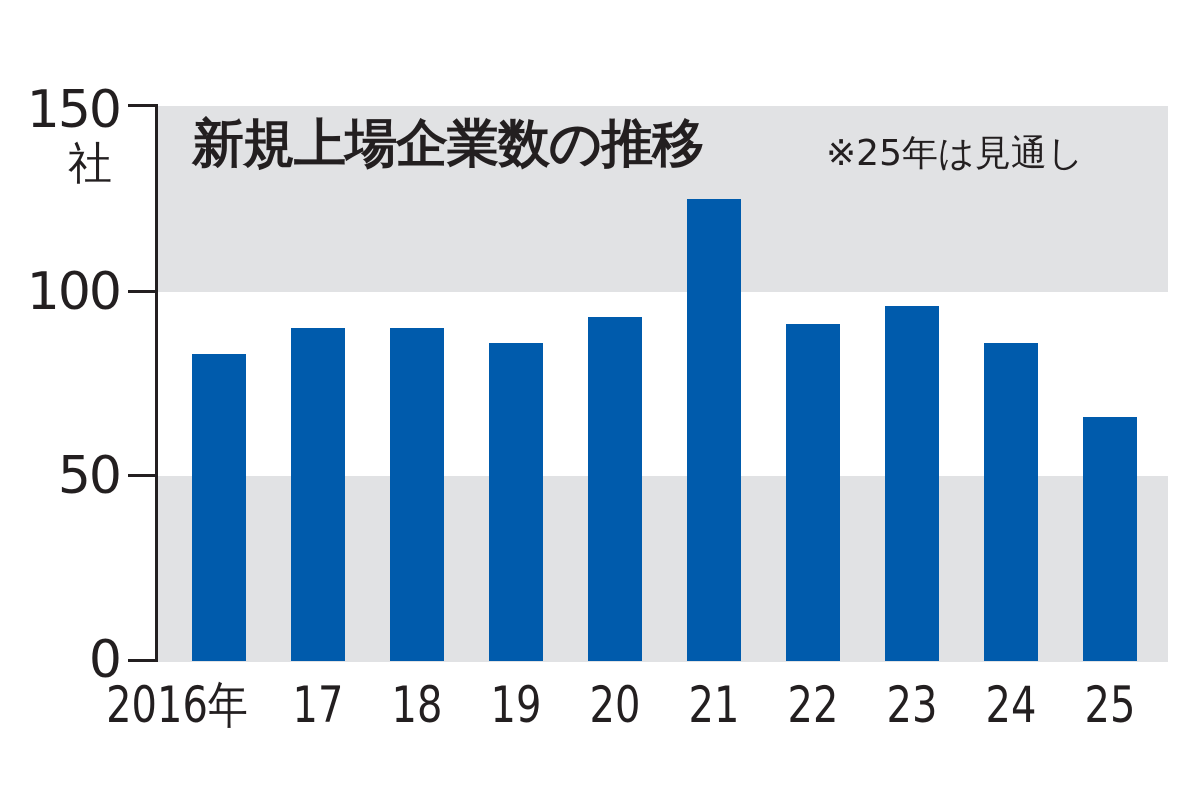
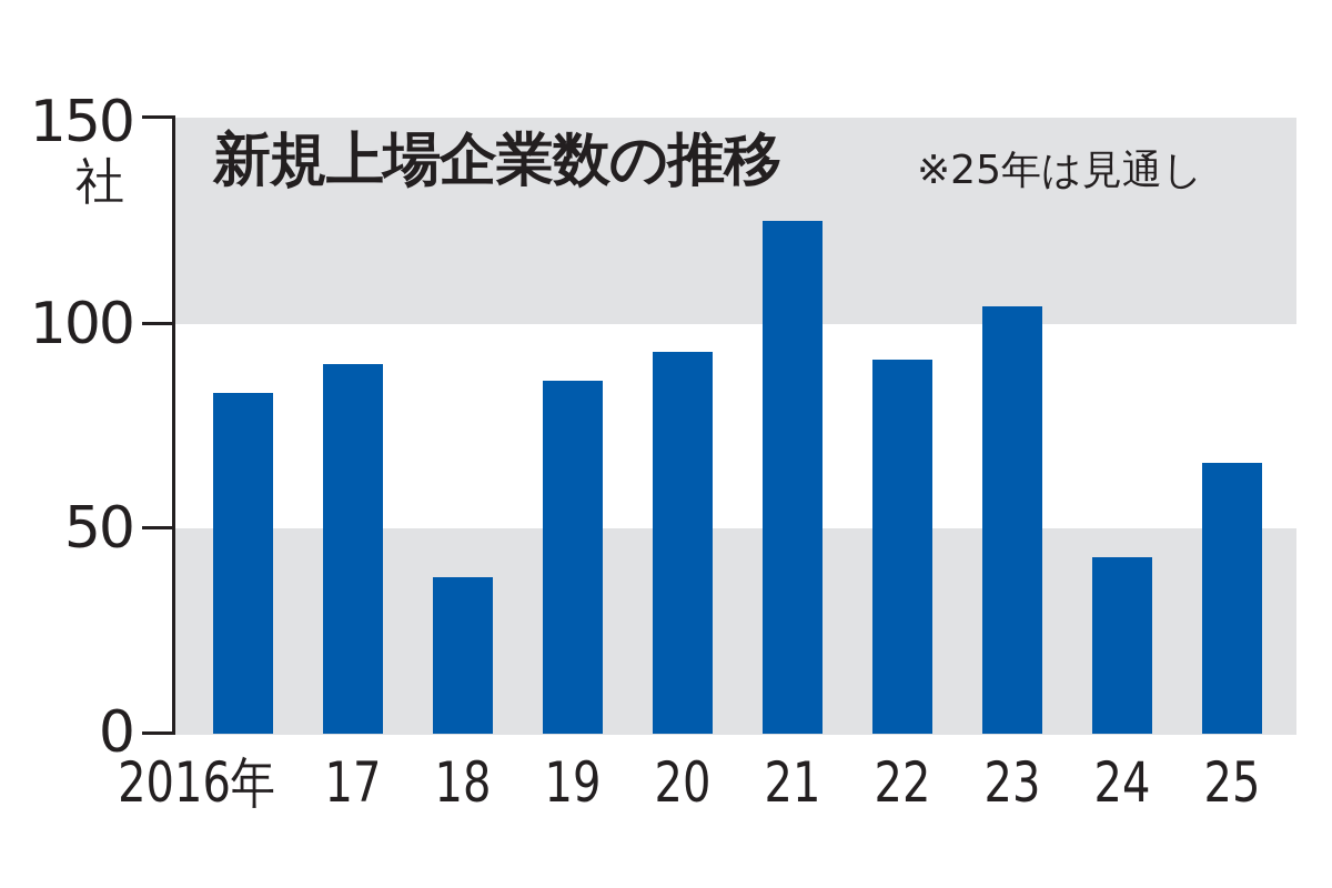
18: 90 -> 38
23: 96 -> 104
24: 86 -> 43
